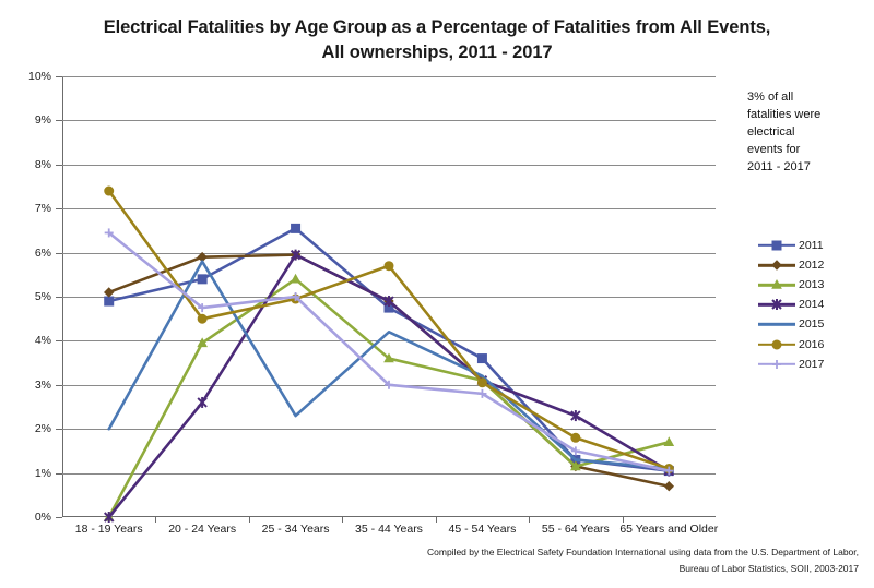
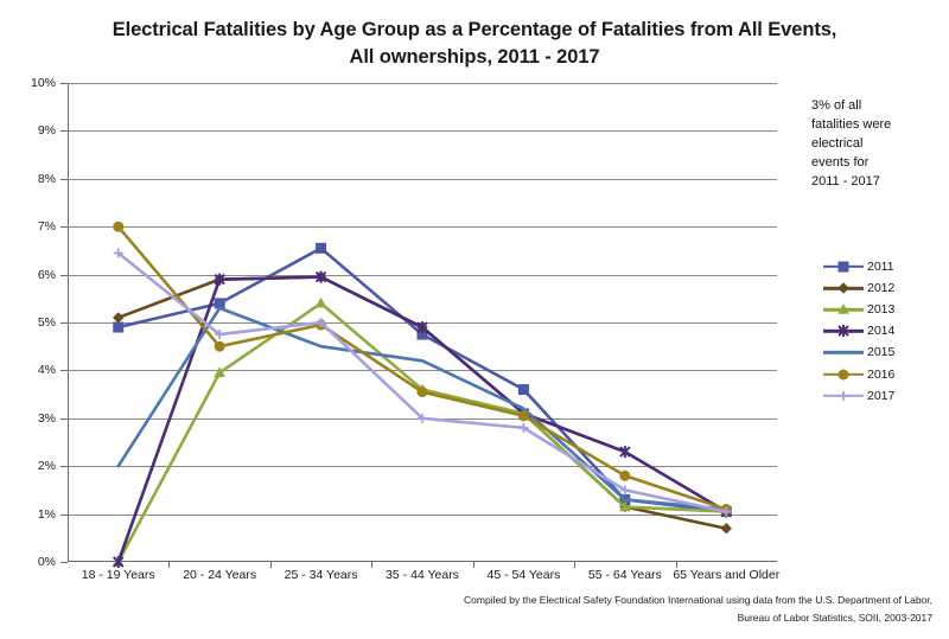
2016/18 - 19 Years: 7.4% -> 7.0%
2014/20 - 24 Years: 2.6% -> 5.9%
2015/20 - 24 Years: 5.8% -> 5.3%
2015/25 - 34 Years: 2.3% -> 4.5%
2016/35 - 44 Years: 5.7% -> 3.5%
2013/65 Years and Older: 1.7% -> 1.1%
